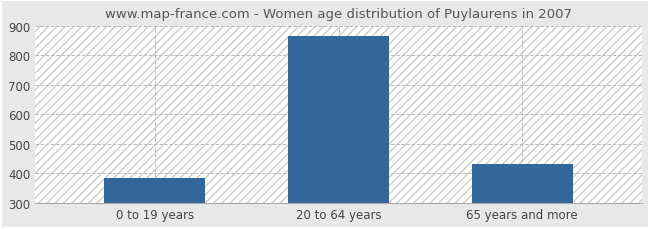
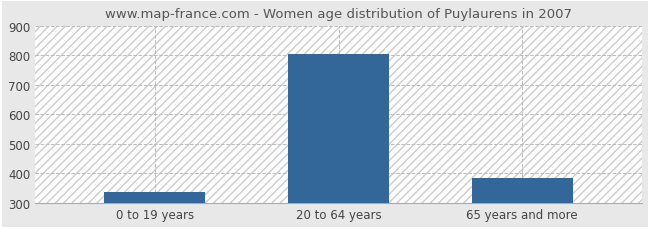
0 to 19 years: 385 -> 335
20 to 64 years: 865 -> 805
65 years and more: 430 -> 383
